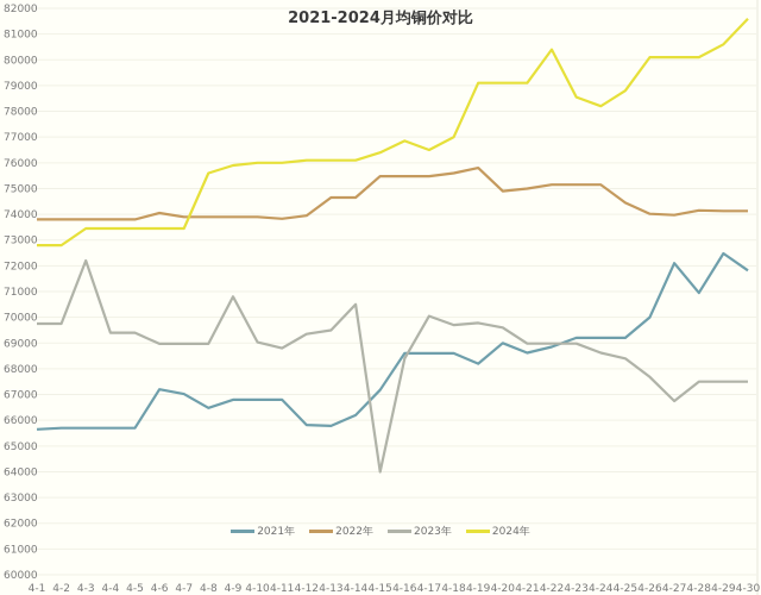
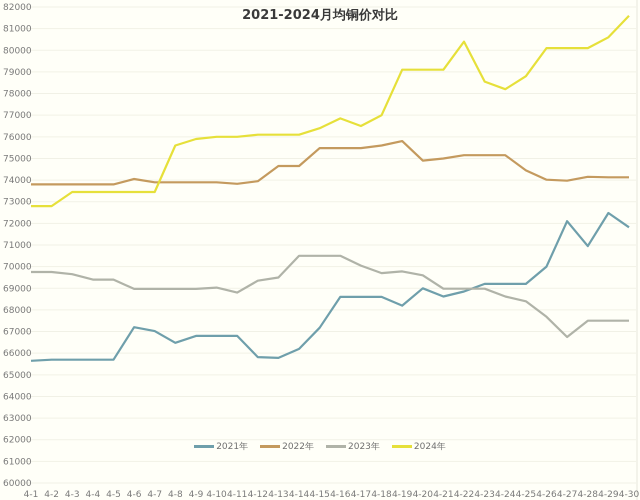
2023年/4-3: 72200 -> 69600
2023年/4-9: 70800 -> 69000
2023年/4-15: 64000 -> 70500
2023年/4-16: 68400 -> 70500
